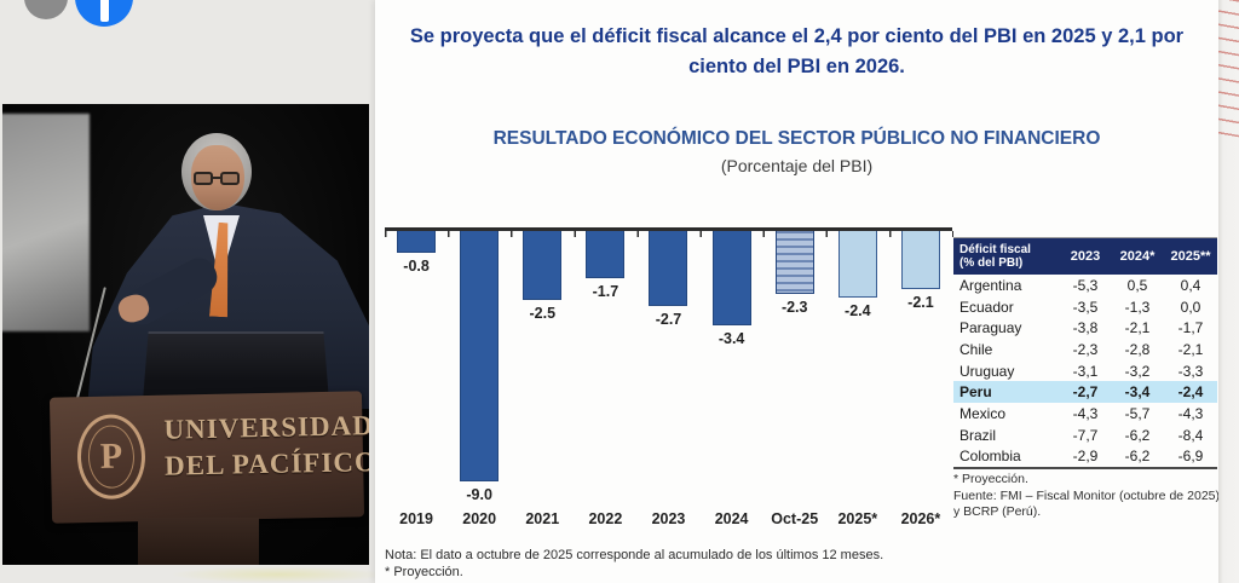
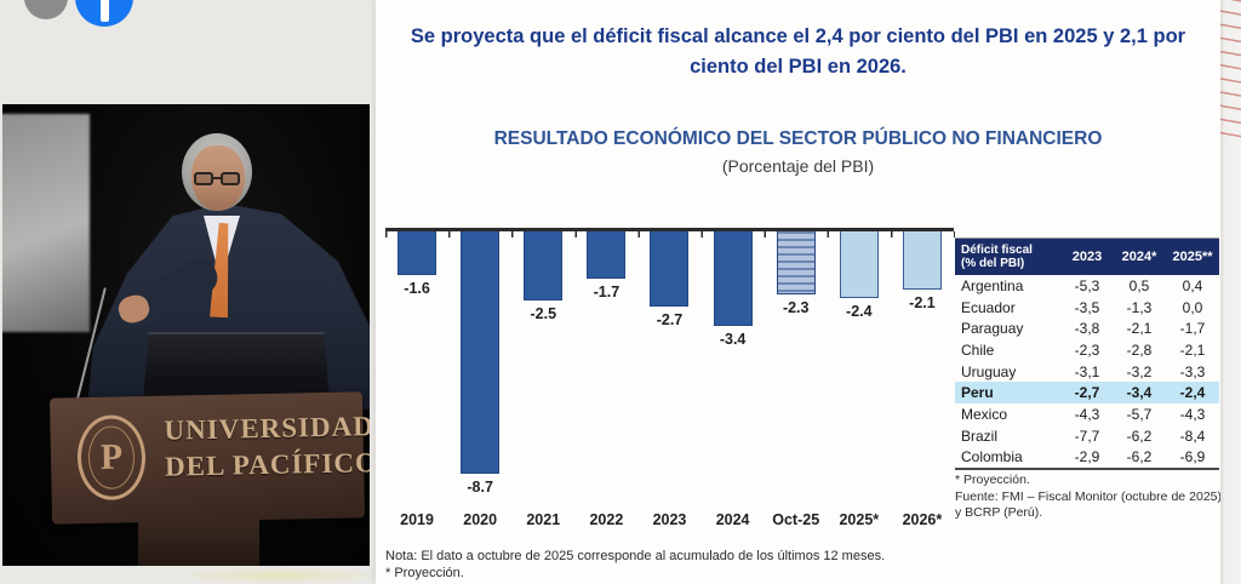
2019: -0.8 -> -1.6
2020: -9.0 -> -8.7
